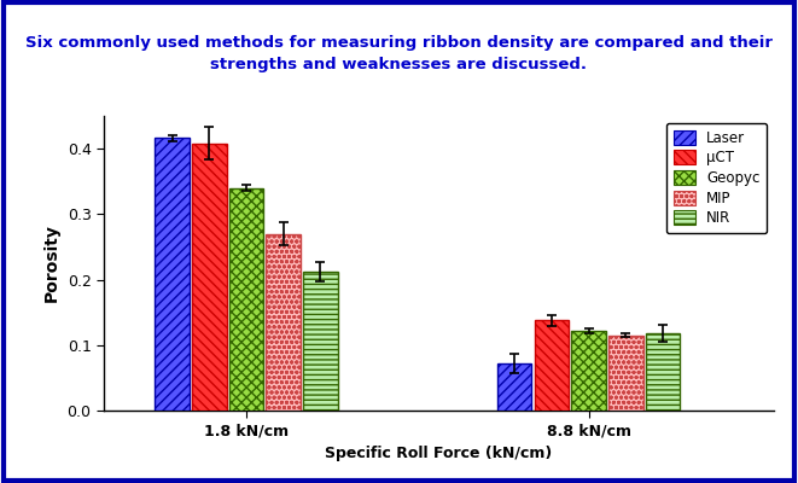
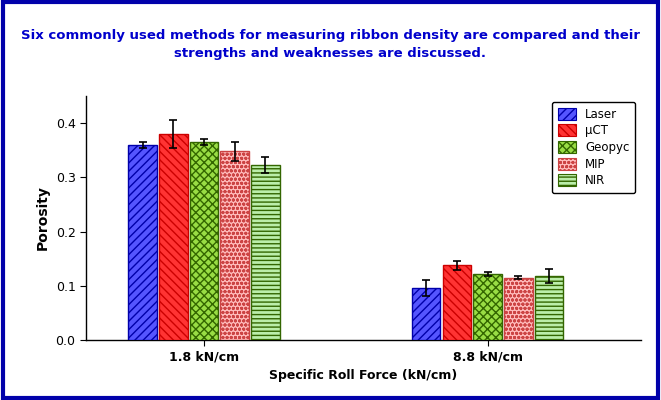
Laser/1.8 kN/cm: 0.416 -> 0.360
μCT/1.8 kN/cm: 0.408 -> 0.380
Geopyc/1.8 kN/cm: 0.340 -> 0.365
MIP/1.8 kN/cm: 0.270 -> 0.348
NIR/1.8 kN/cm: 0.212 -> 0.323
Laser/8.8 kN/cm: 0.072 -> 0.096
